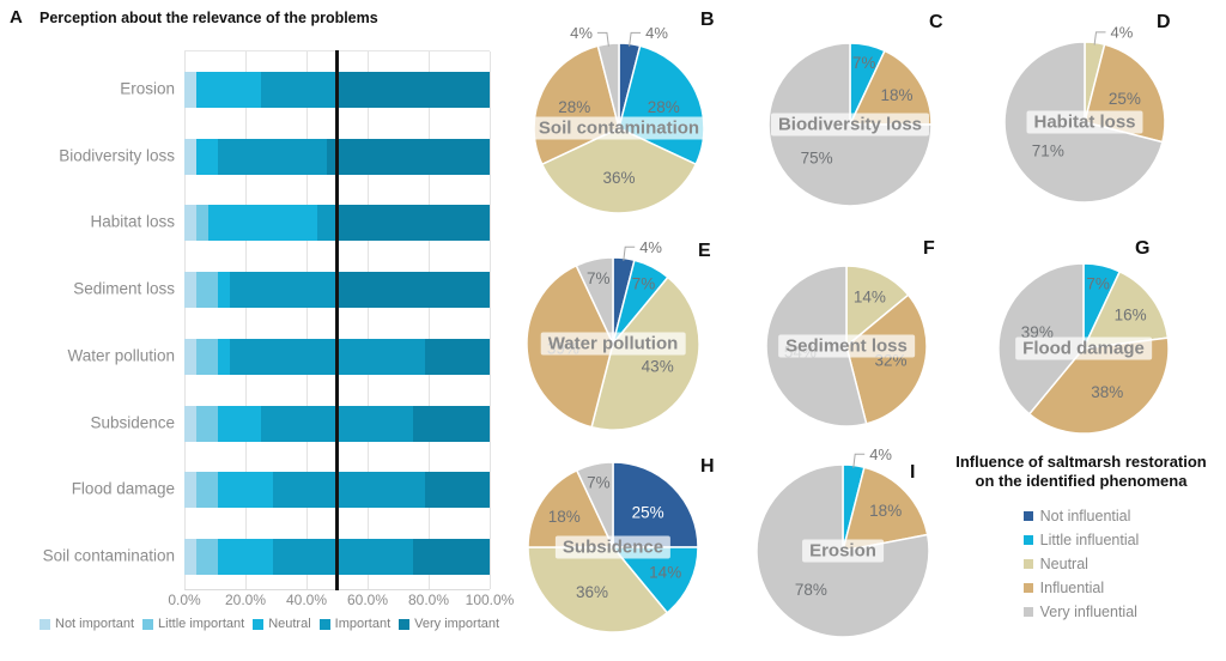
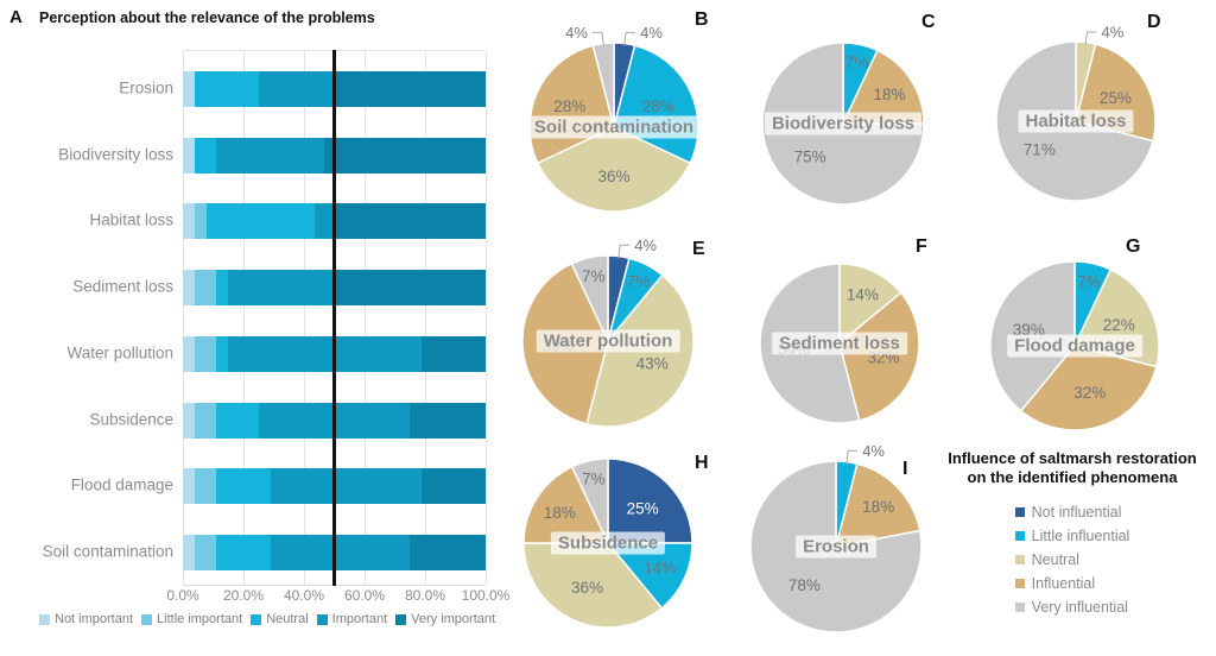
Flood damage/Neutral: 16% -> 22%
Flood damage/Influential: 38% -> 32%
